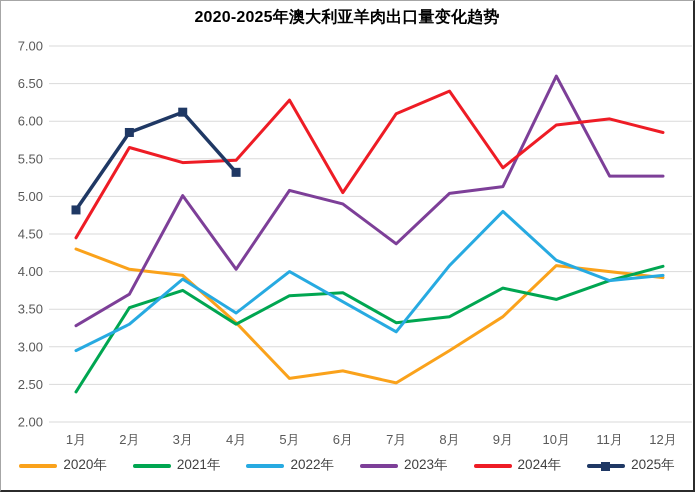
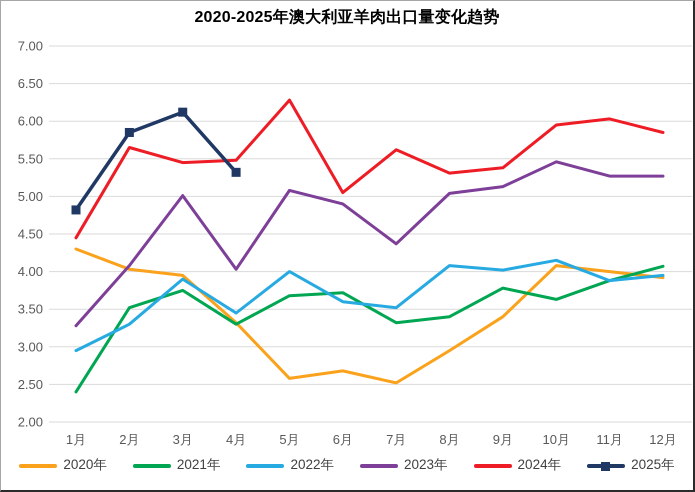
2023年/2月: 3.7 -> 4.1
2022年/7月: 3.2 -> 3.5
2024年/7月: 6.1 -> 5.6
2024年/8月: 6.4 -> 5.3
2022年/9月: 4.8 -> 4.0
2023年/10月: 6.6 -> 5.5
